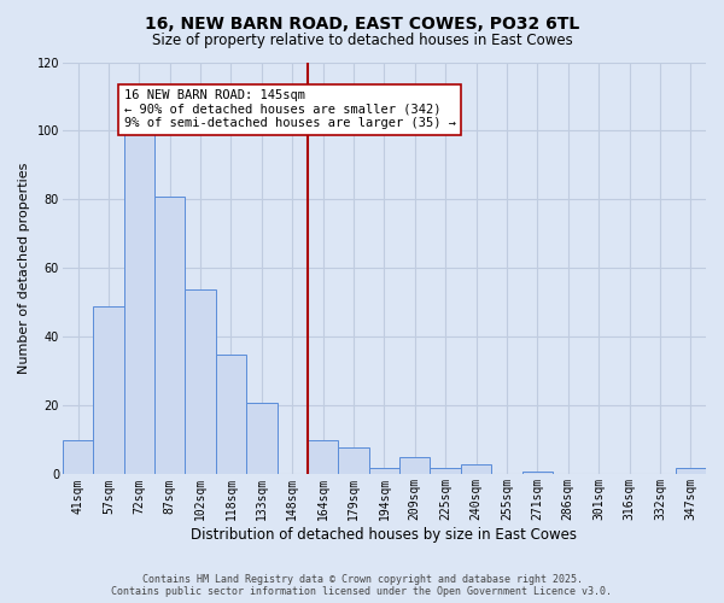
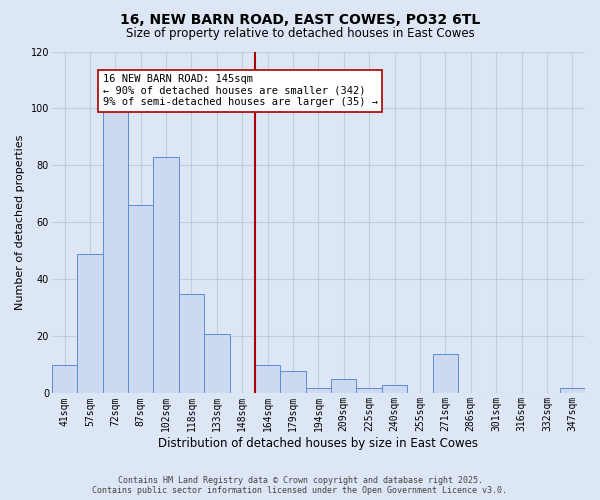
87sqm: 81 -> 66
102sqm: 54 -> 83
271sqm: 1 -> 14
